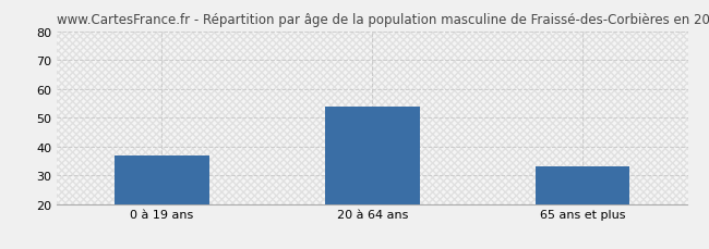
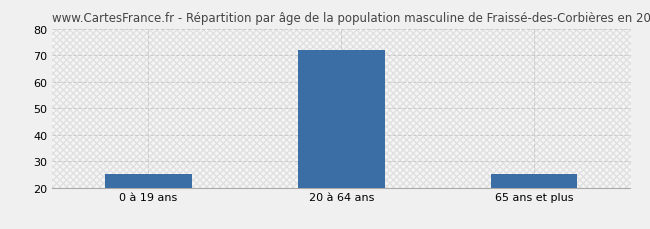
0 à 19 ans: 37 -> 25
20 à 64 ans: 54 -> 72
65 ans et plus: 33 -> 25
